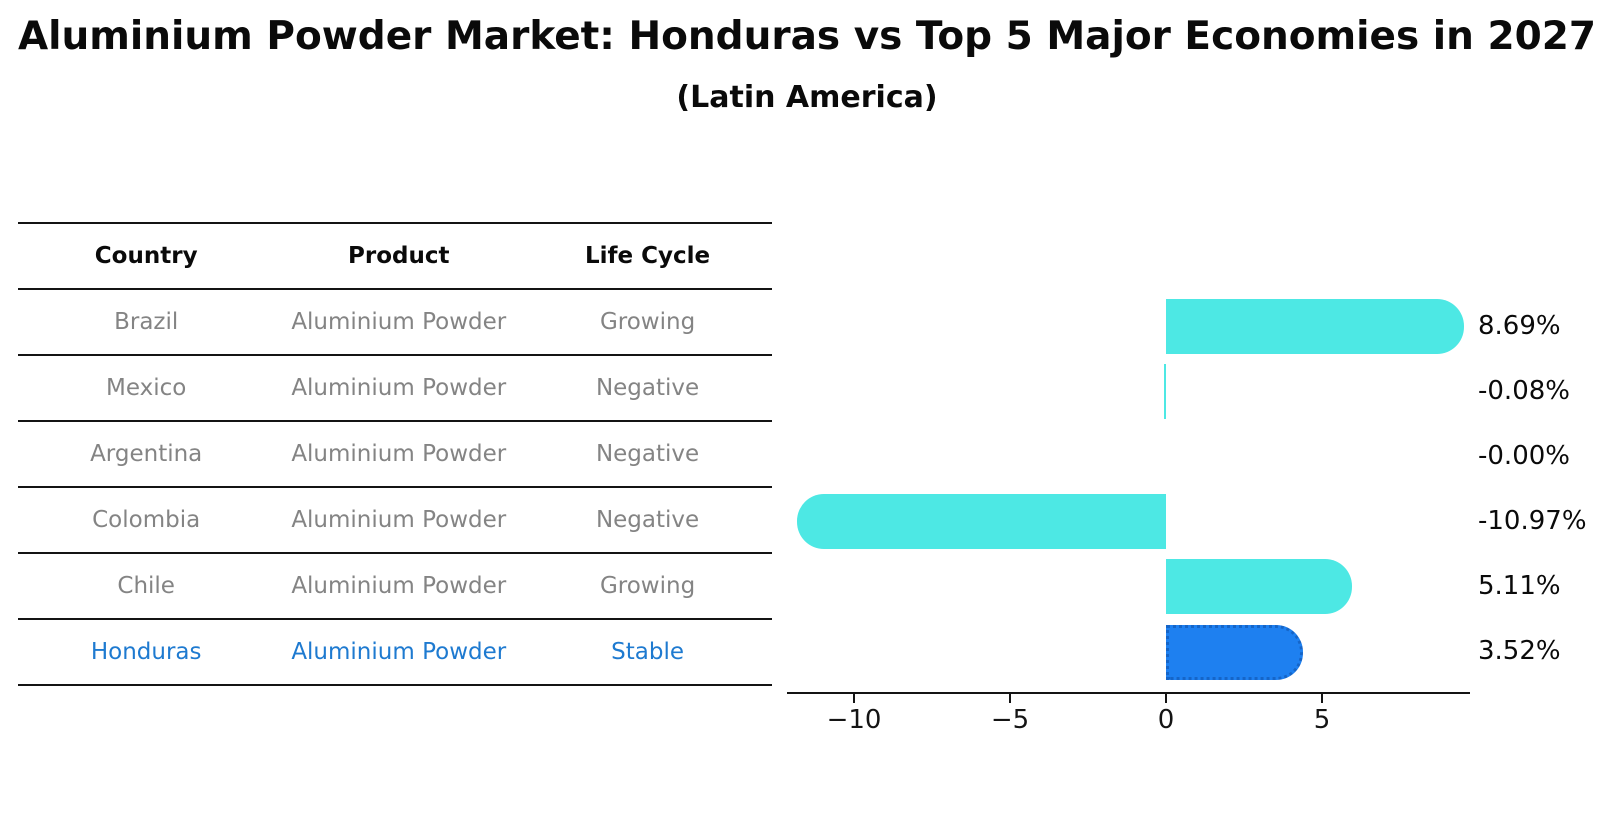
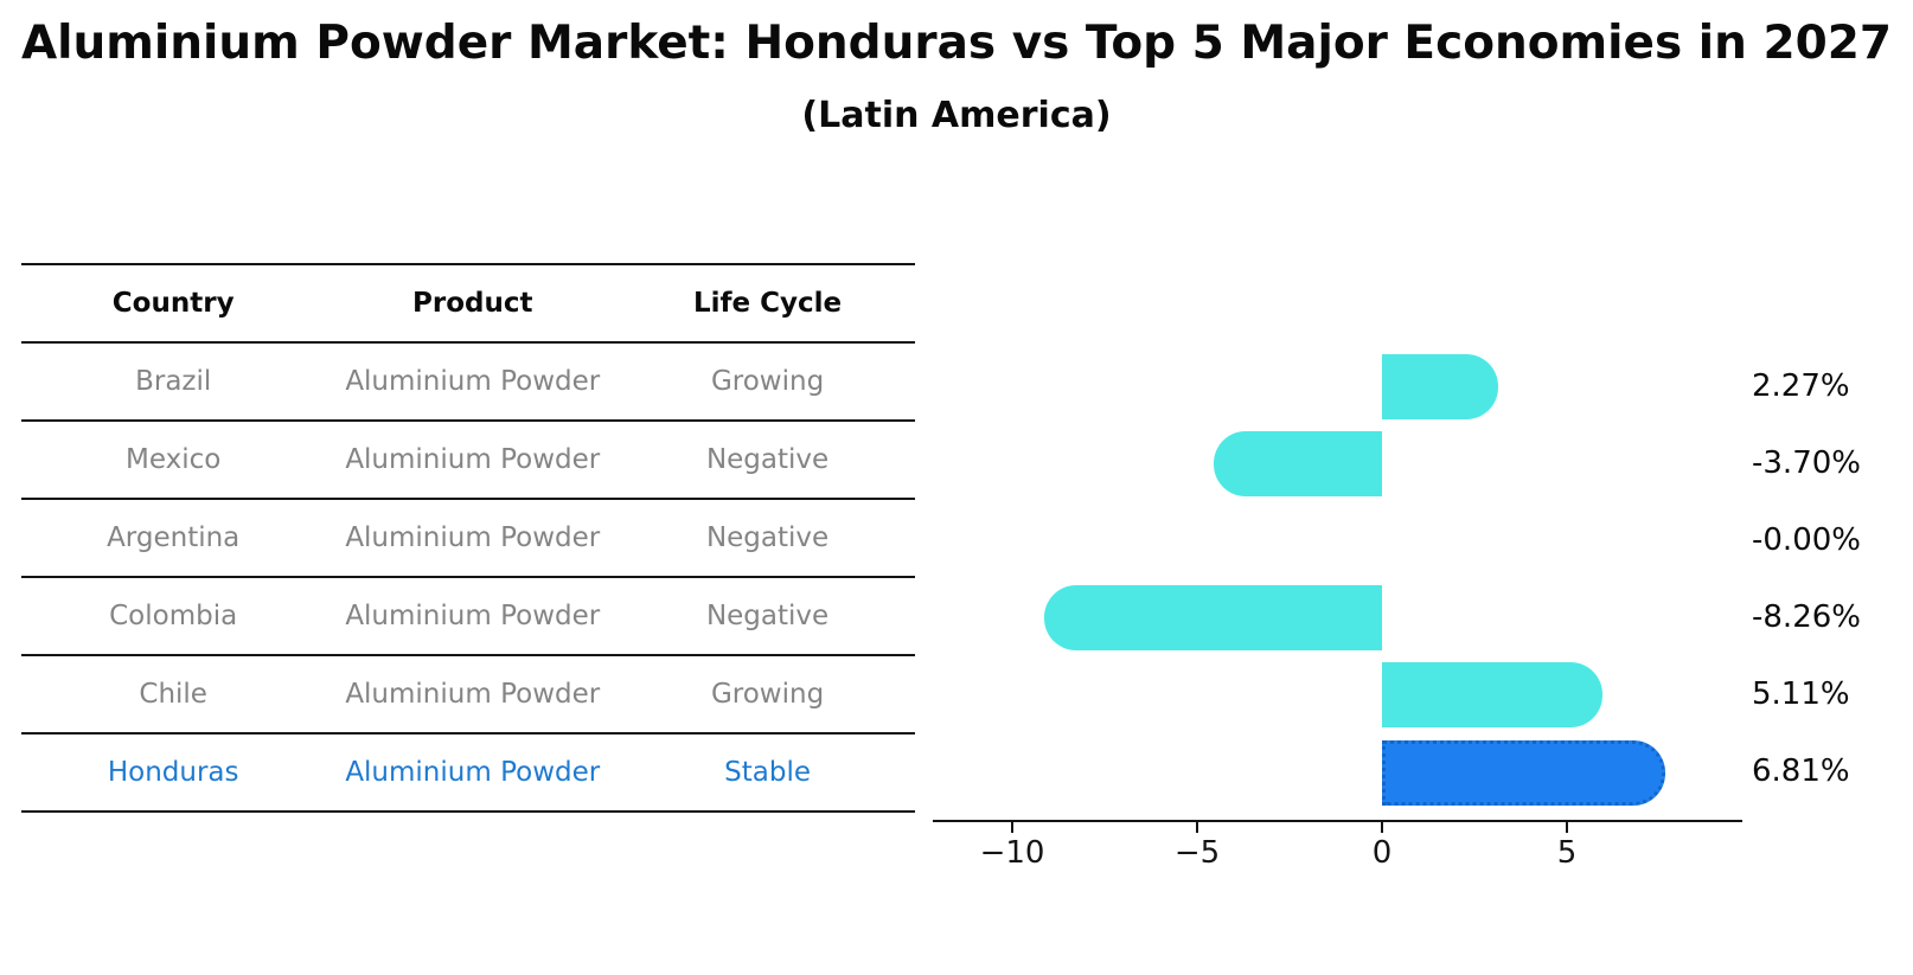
Brazil: 8.69% -> 2.27%
Mexico: -0.08% -> -3.70%
Colombia: -10.97% -> -8.26%
Honduras: 3.52% -> 6.81%
